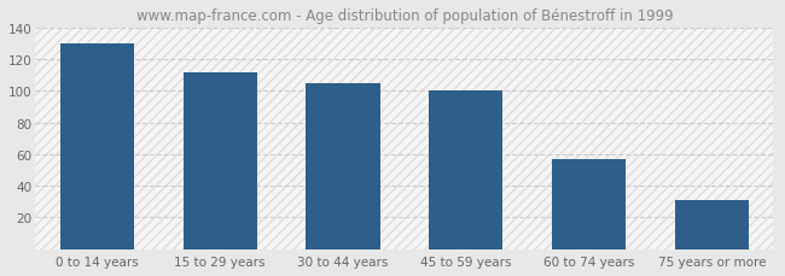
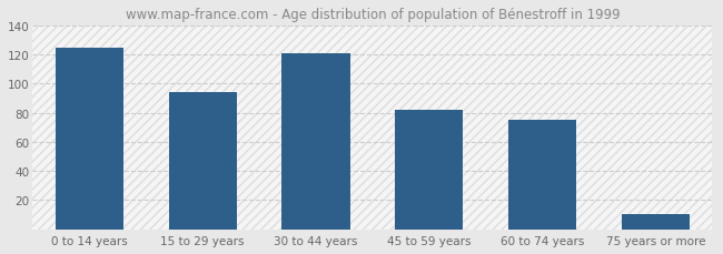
0 to 14 years: 130 -> 125
15 to 29 years: 112 -> 94
30 to 44 years: 105 -> 121
45 to 59 years: 100 -> 82
60 to 74 years: 57 -> 75
75 years or more: 31 -> 10
